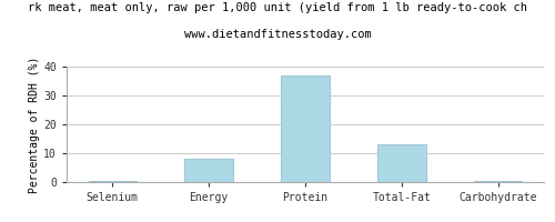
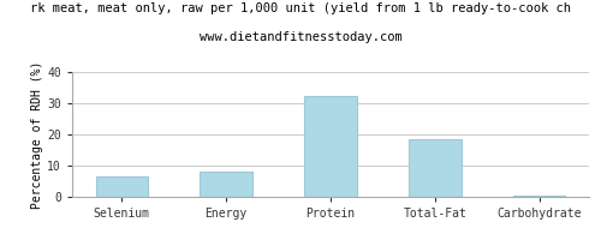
Selenium: 0.3 -> 6.5
Protein: 37.0 -> 32.5
Total-Fat: 13.0 -> 18.5
